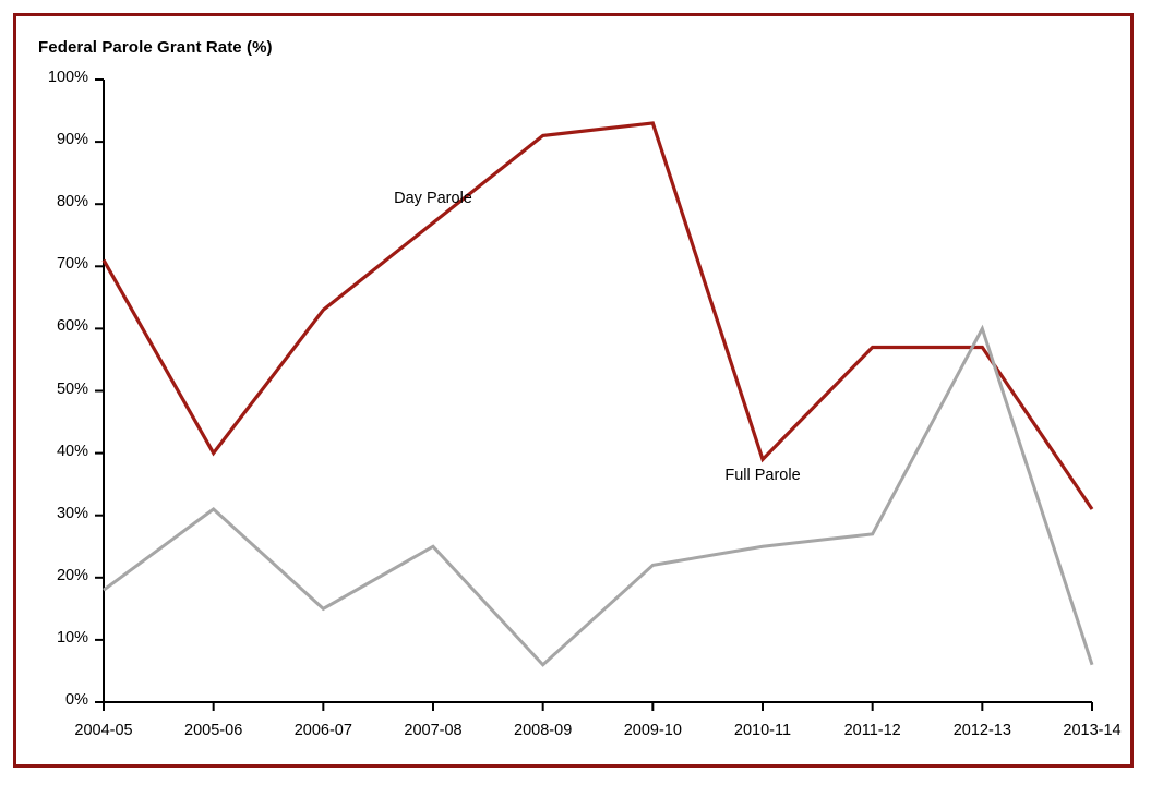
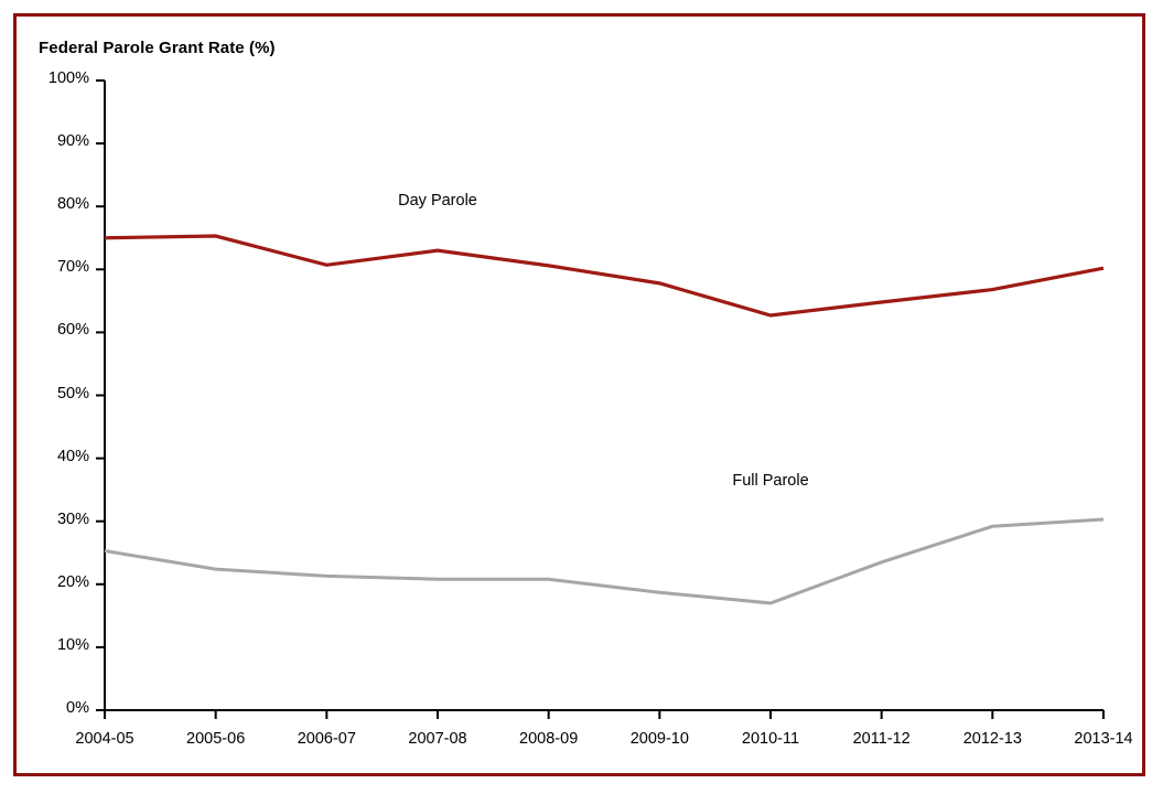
Day Parole/2004-05: 71% -> 75%
Full Parole/2004-05: 18% -> 25%
Day Parole/2005-06: 40% -> 75%
Full Parole/2005-06: 31% -> 22%
Day Parole/2006-07: 63% -> 71%
Full Parole/2006-07: 15% -> 21%
Day Parole/2007-08: 77% -> 73%
Full Parole/2007-08: 25% -> 21%
Day Parole/2008-09: 91% -> 71%
Full Parole/2008-09: 6% -> 21%
Day Parole/2009-10: 93% -> 68%
Full Parole/2009-10: 22% -> 19%
Day Parole/2010-11: 39% -> 63%
Full Parole/2010-11: 25% -> 17%
Day Parole/2011-12: 57% -> 65%
Full Parole/2011-12: 27% -> 24%
Day Parole/2012-13: 57% -> 67%
Full Parole/2012-13: 60% -> 29%
Day Parole/2013-14: 31% -> 70%
Full Parole/2013-14: 6% -> 30%
